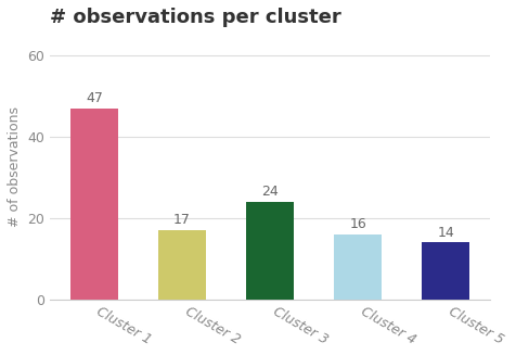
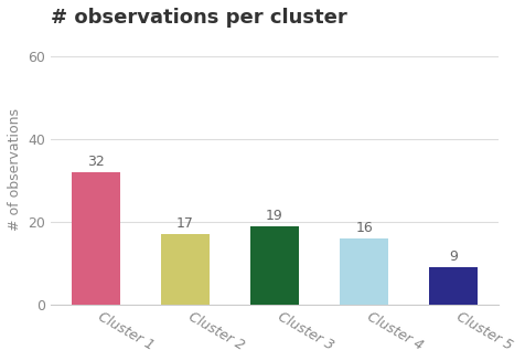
Cluster 1: 47 -> 32
Cluster 3: 24 -> 19
Cluster 5: 14 -> 9
